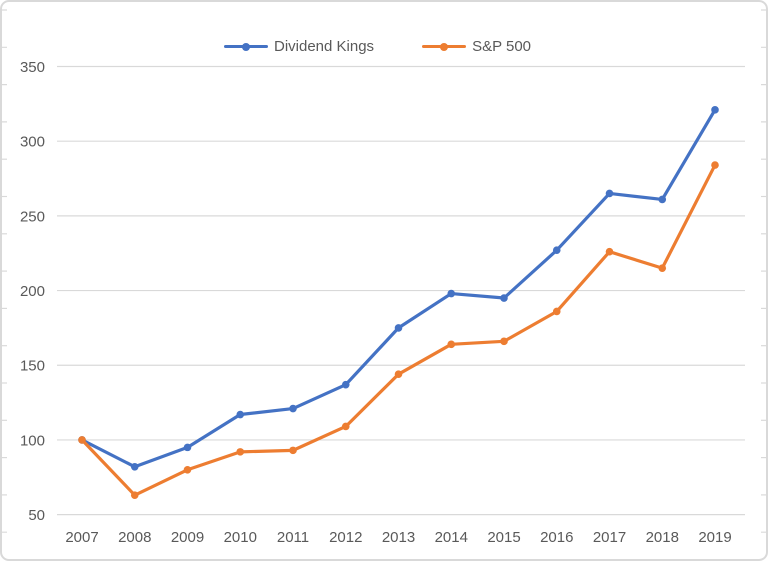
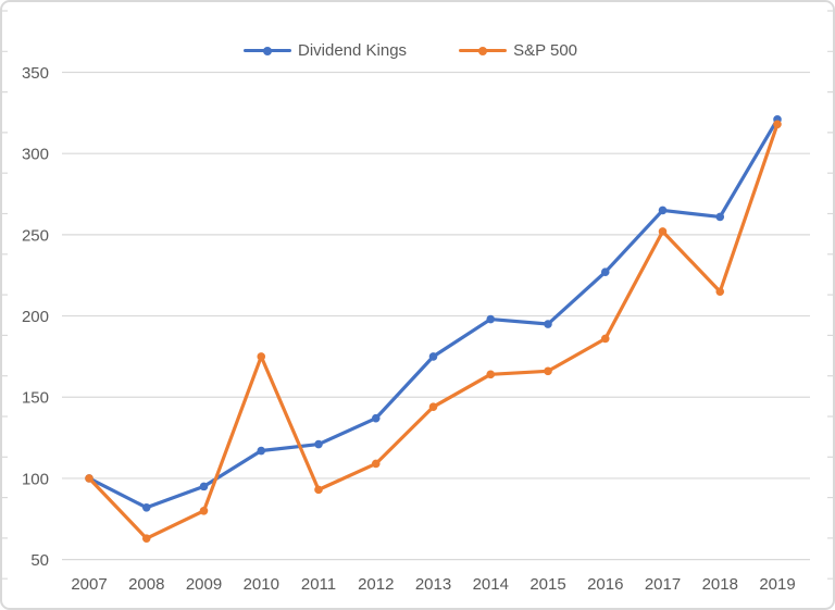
S&P 500/2010: 92 -> 175
S&P 500/2017: 226 -> 252
S&P 500/2019: 284 -> 318
